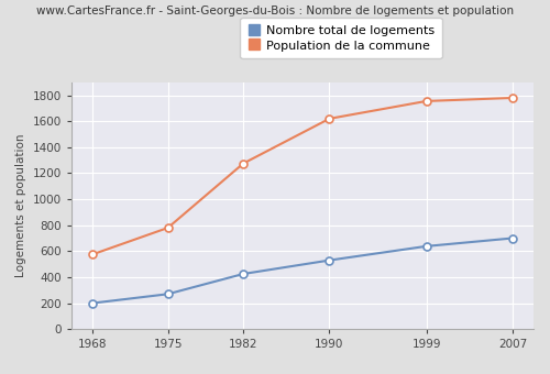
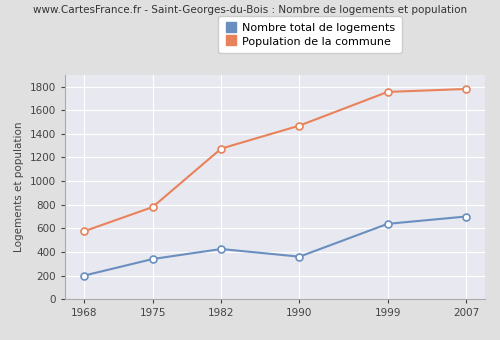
Nombre total de logements/1975: 270 -> 340
Nombre total de logements/1990: 530 -> 360
Population de la commune/1990: 1620 -> 1470
